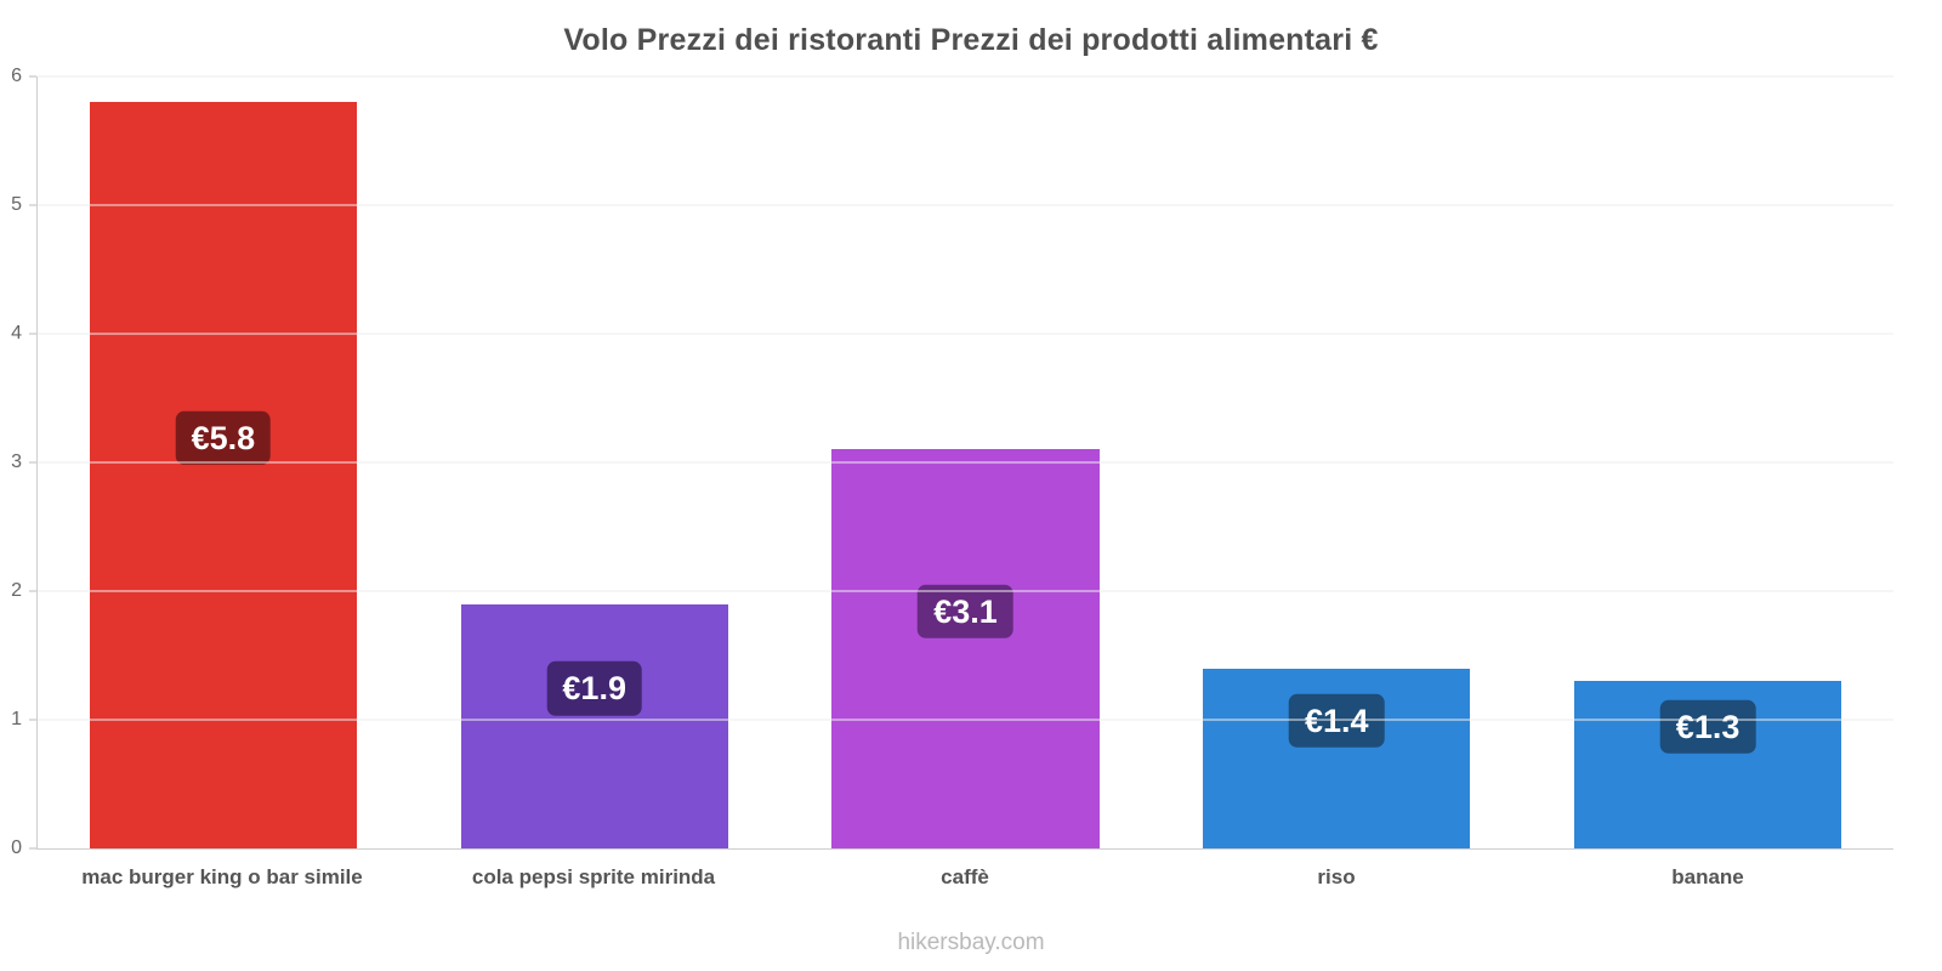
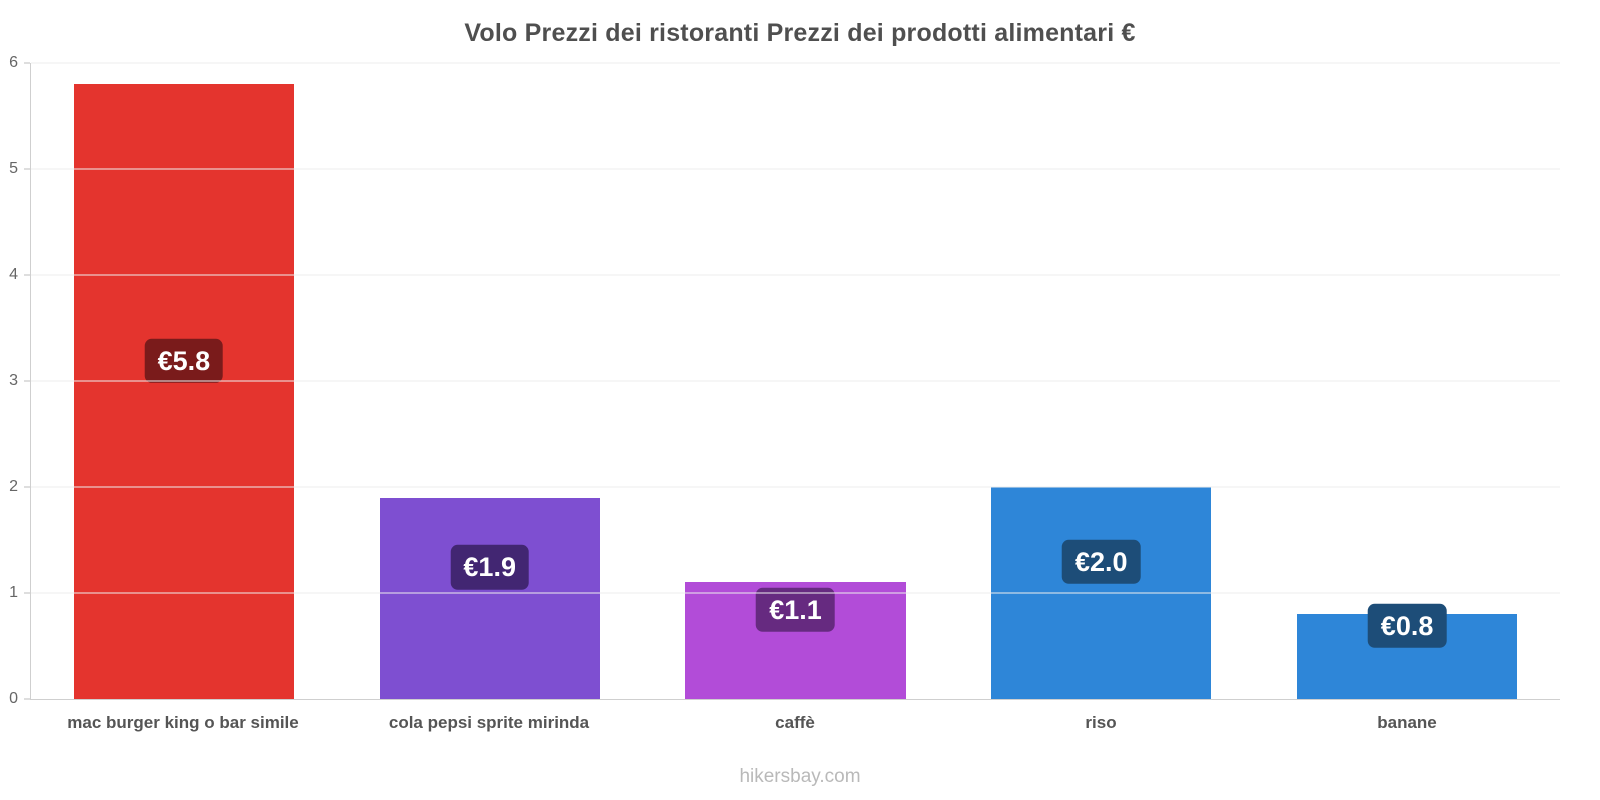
caffè: €3.1 -> €1.1
riso: €1.4 -> €2.0
banane: €1.3 -> €0.8
